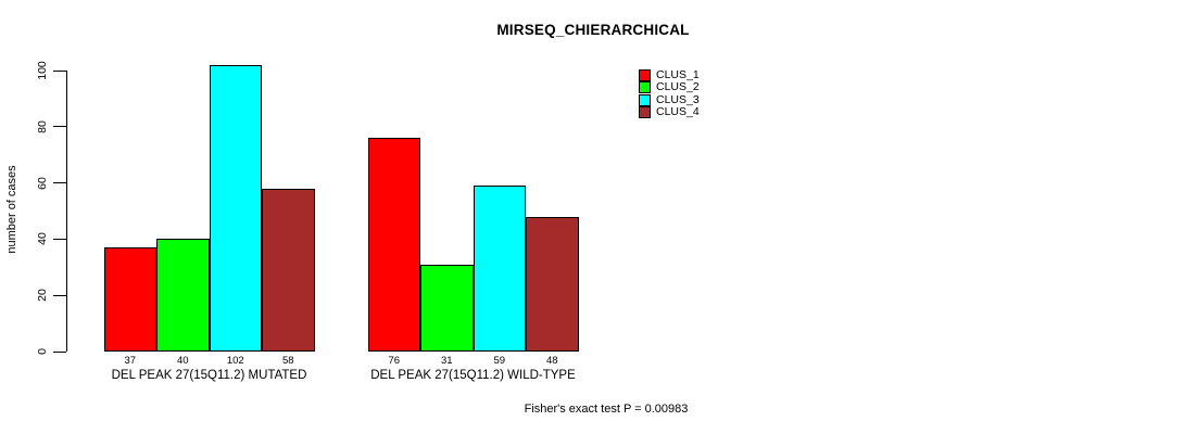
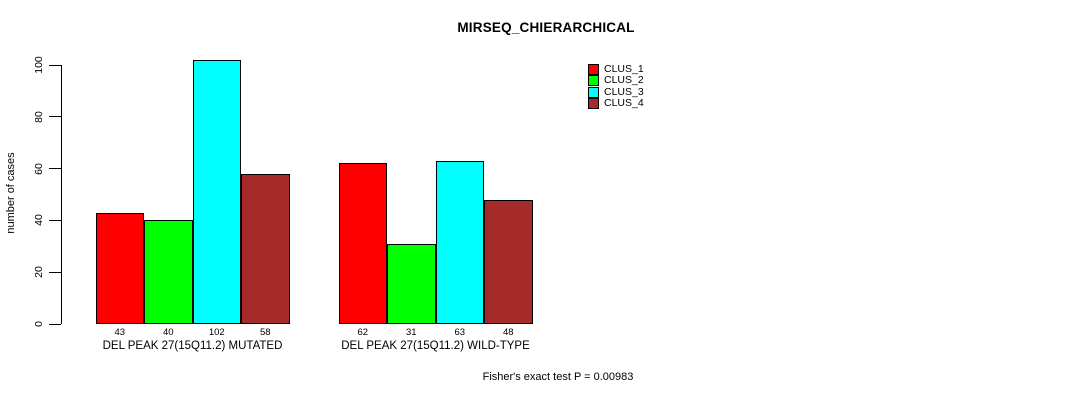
CLUS_1/DEL PEAK 27(15Q11.2) MUTATED: 37 -> 43
CLUS_1/DEL PEAK 27(15Q11.2) WILD-TYPE: 76 -> 62
CLUS_3/DEL PEAK 27(15Q11.2) WILD-TYPE: 59 -> 63
